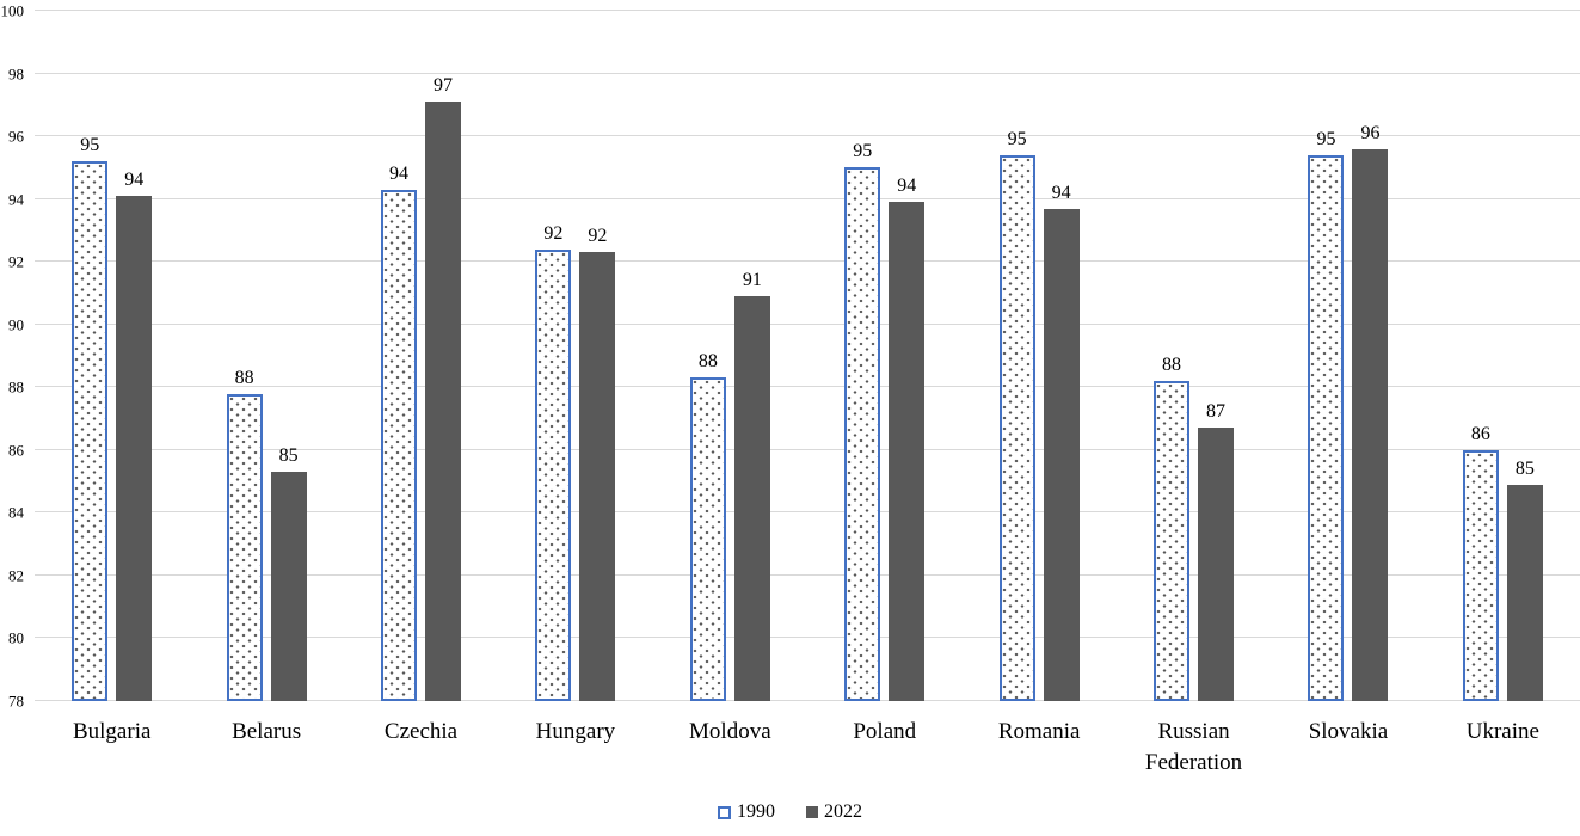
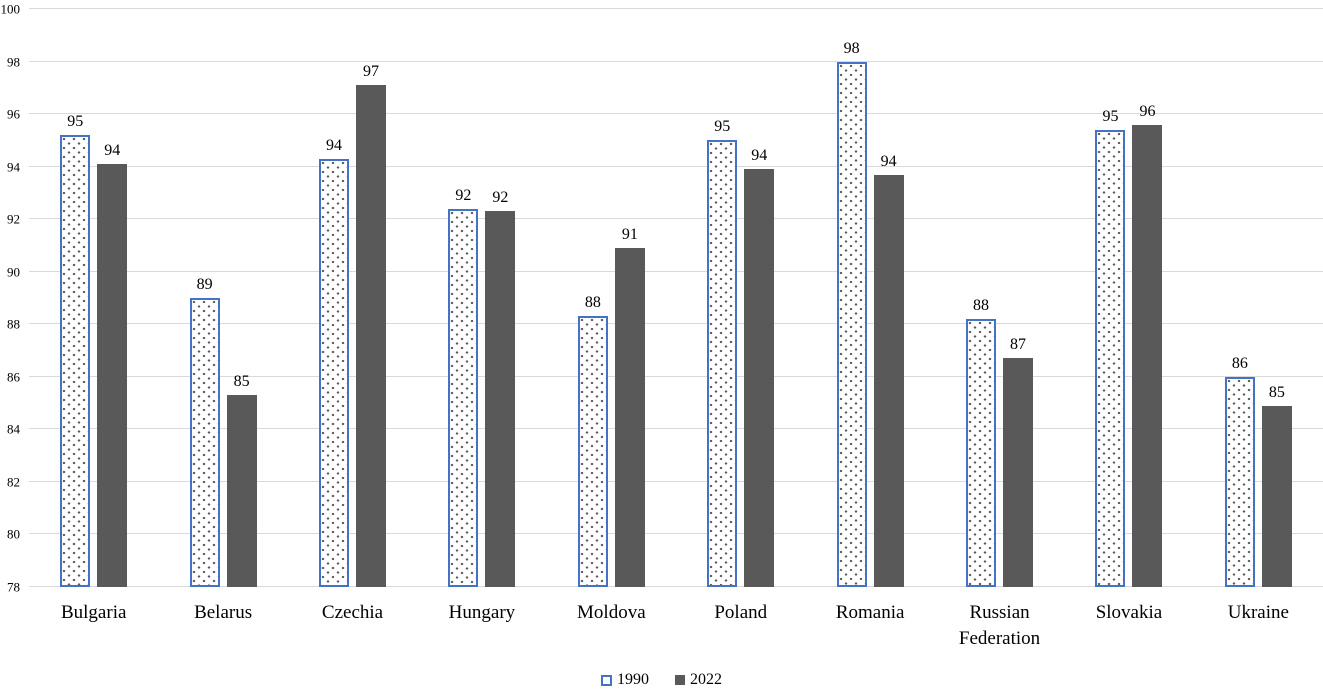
1990/Belarus: 88 -> 89
1990/Romania: 95 -> 98
